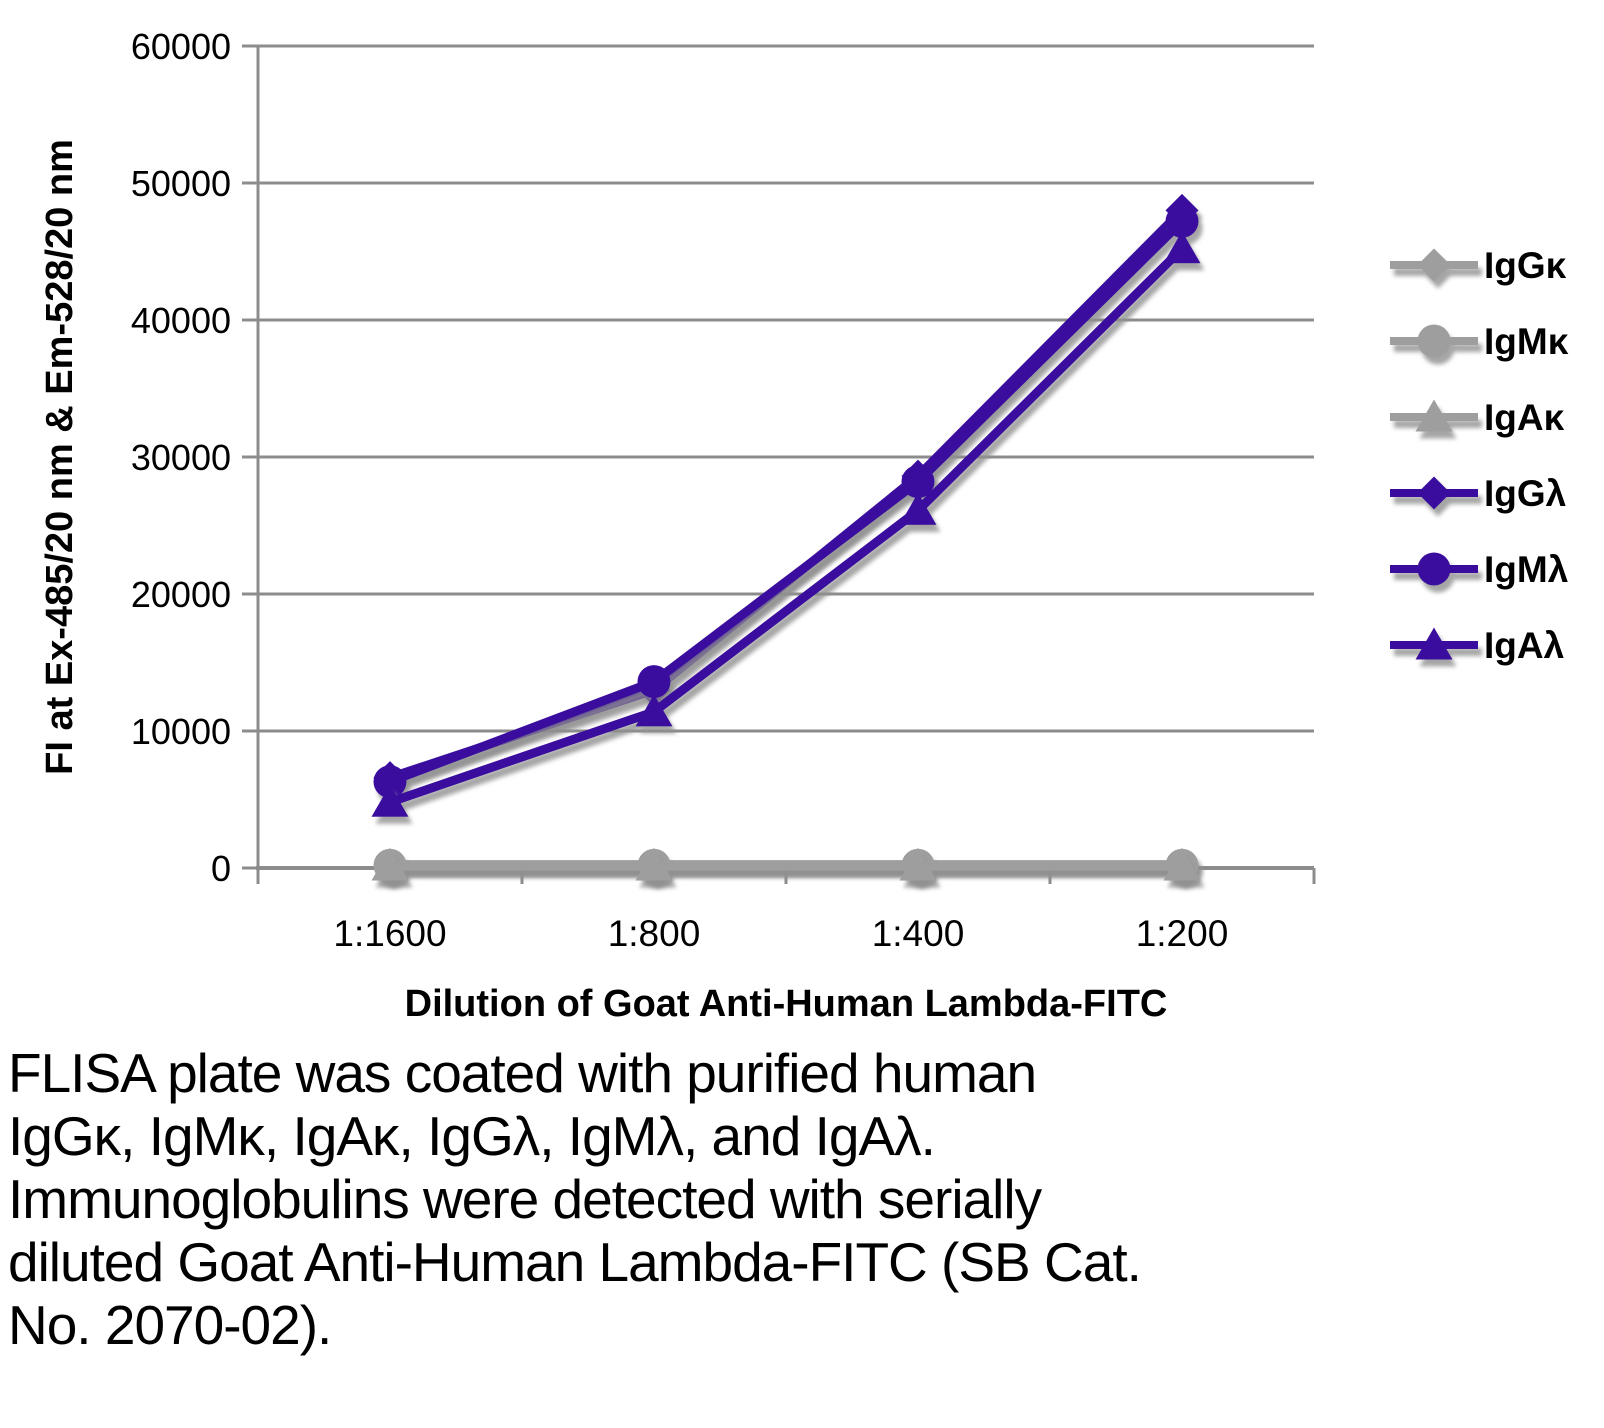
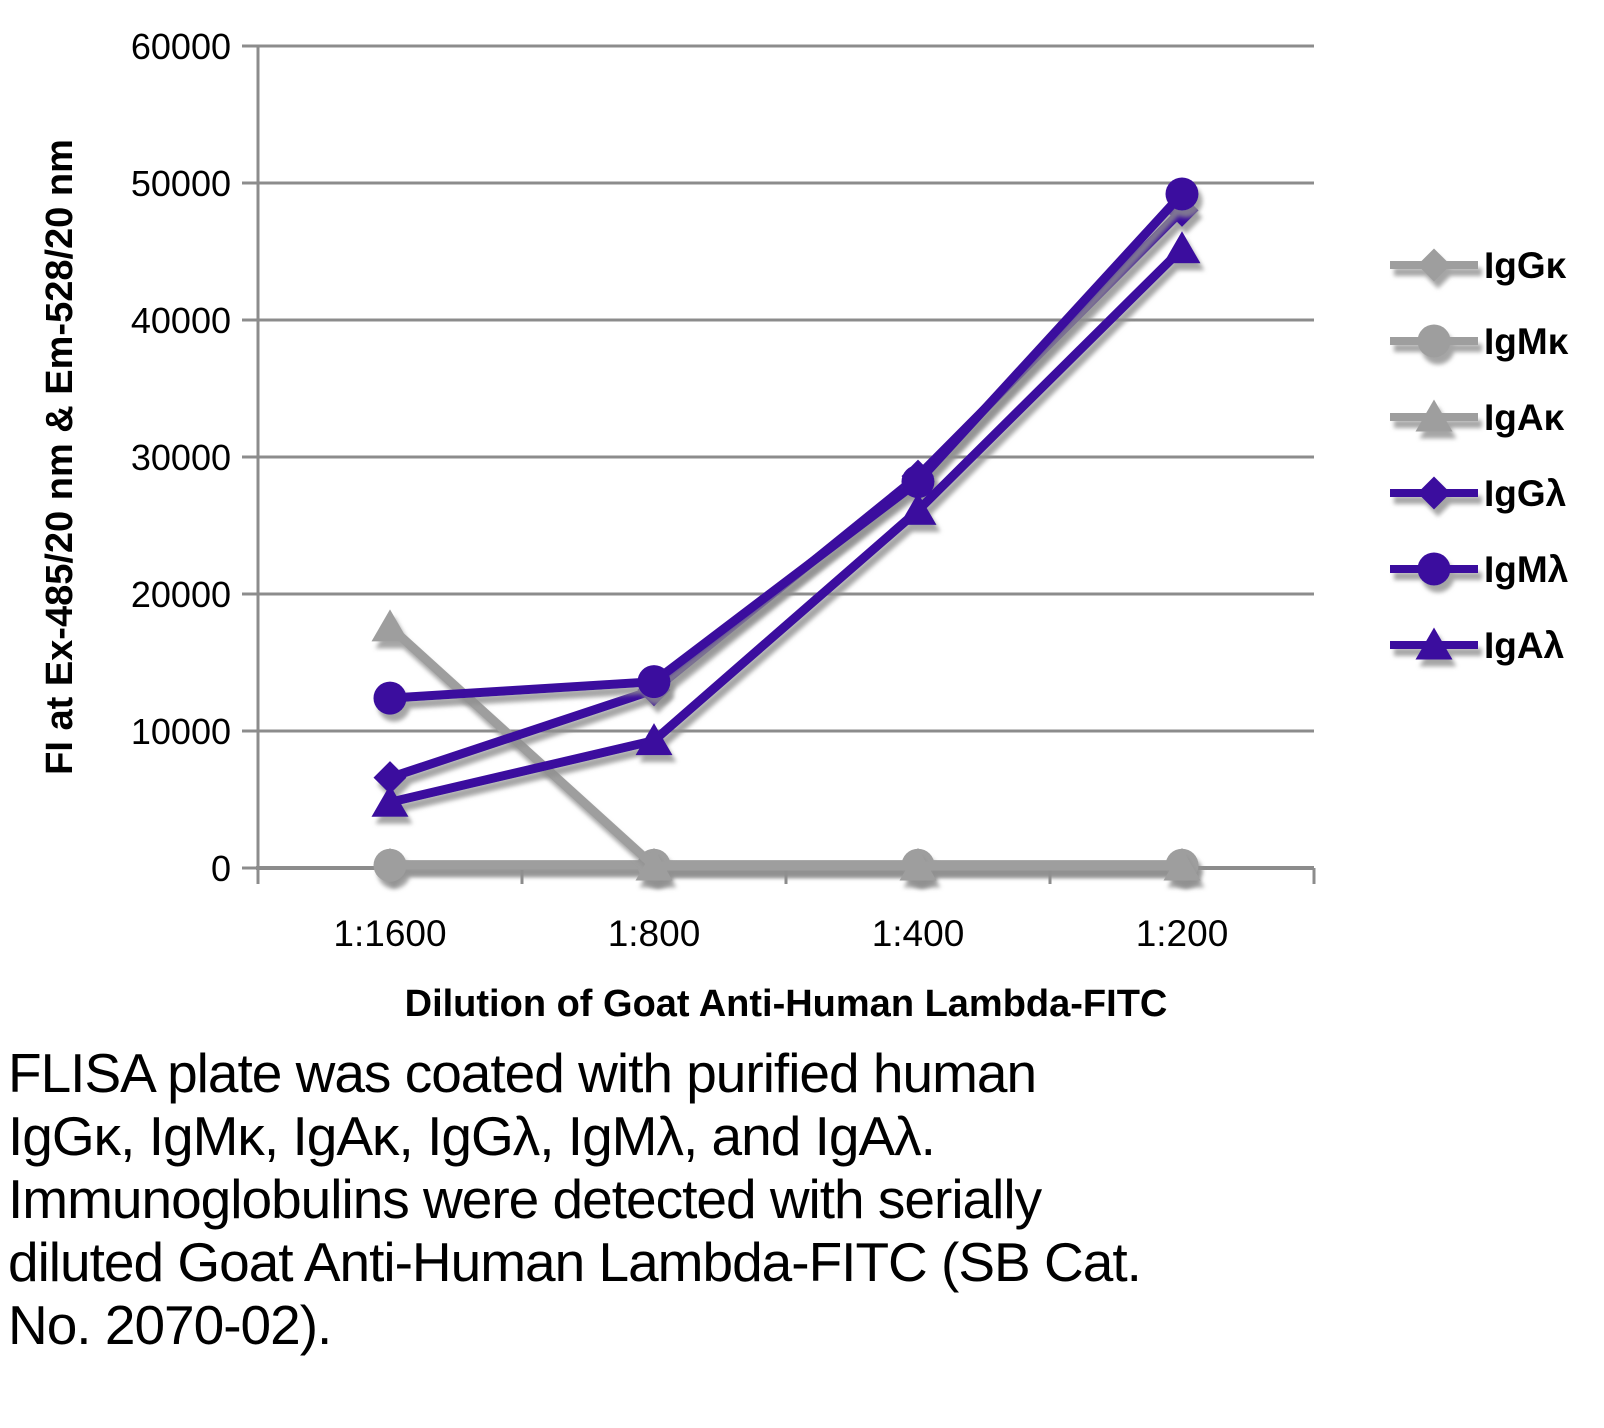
IgAκ/1:1600: 200 -> 17600
IgMλ/1:1600: 6300 -> 12400
IgAλ/1:800: 11400 -> 9300
IgMλ/1:200: 47200 -> 49200
